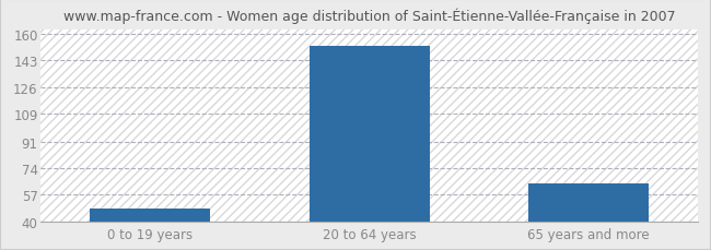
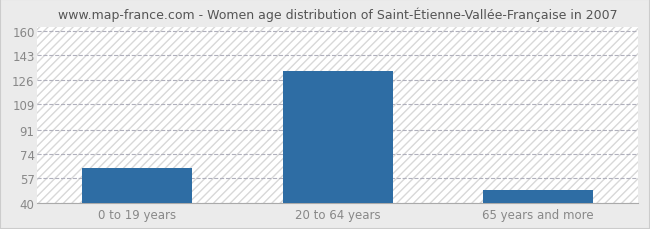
0 to 19 years: 48 -> 64
20 to 64 years: 152 -> 132
65 years and more: 64 -> 49
